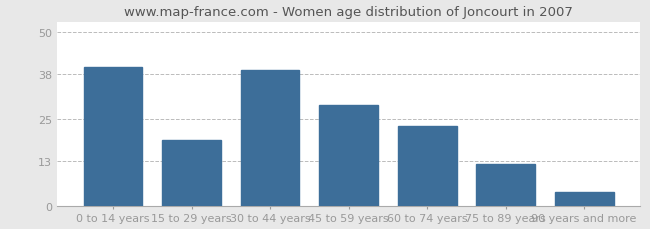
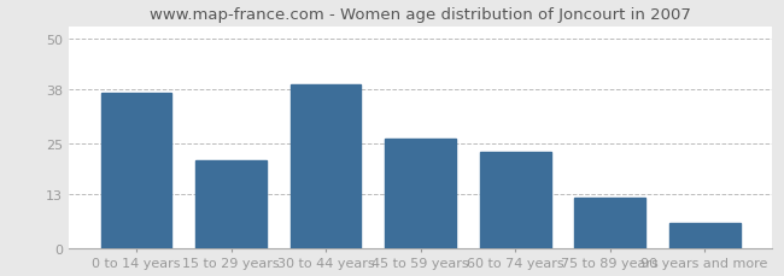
0 to 14 years: 40 -> 37
15 to 29 years: 19 -> 21
45 to 59 years: 29 -> 26
90 years and more: 4 -> 6
